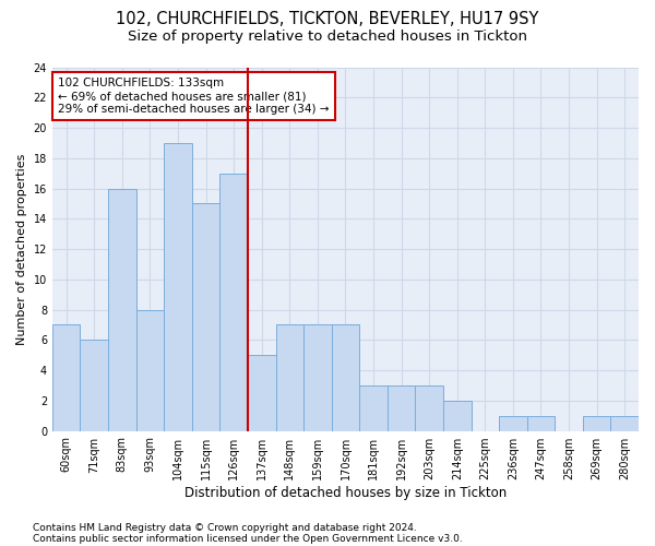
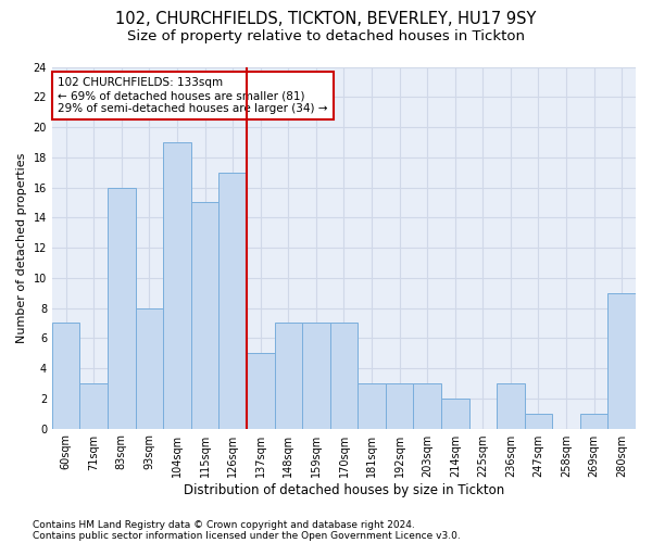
71sqm: 6 -> 3
236sqm: 1 -> 3
280sqm: 1 -> 9
